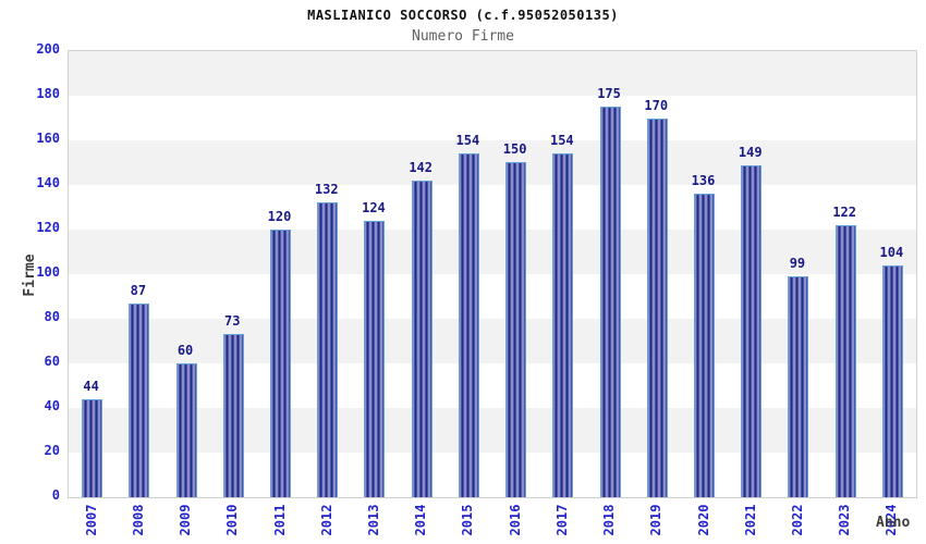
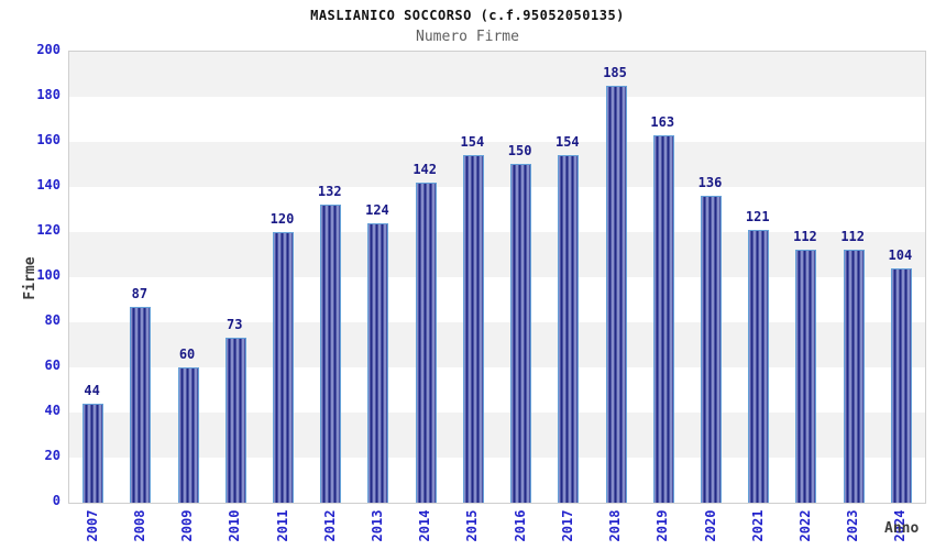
2018: 175 -> 185
2019: 170 -> 163
2021: 149 -> 121
2022: 99 -> 112
2023: 122 -> 112
